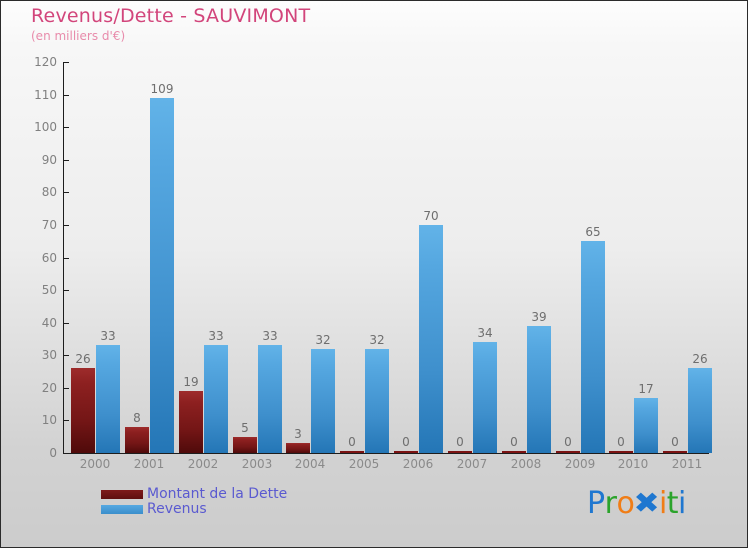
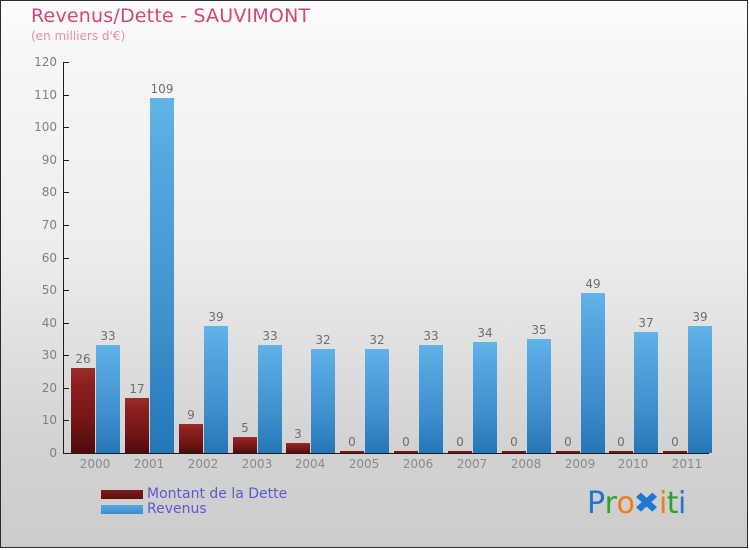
Montant de la Dette/2001: 8 -> 17
Montant de la Dette/2002: 19 -> 9
Revenus/2002: 33 -> 39
Revenus/2006: 70 -> 33
Revenus/2008: 39 -> 35
Revenus/2009: 65 -> 49
Revenus/2010: 17 -> 37
Revenus/2011: 26 -> 39
